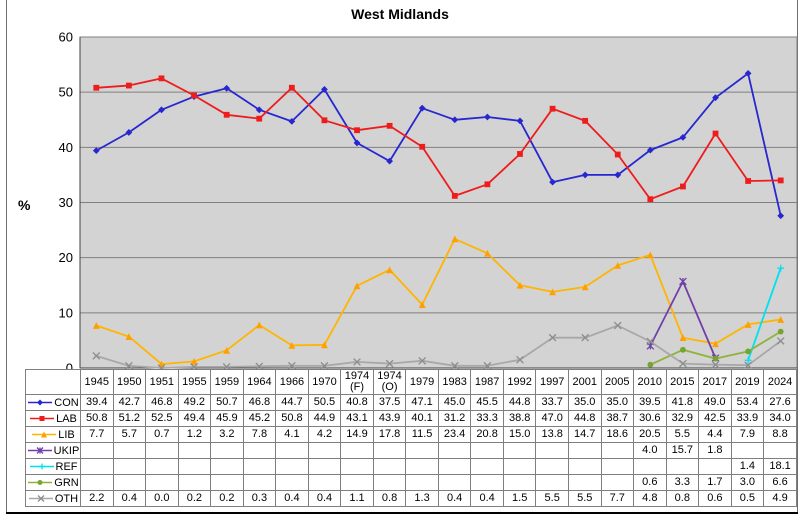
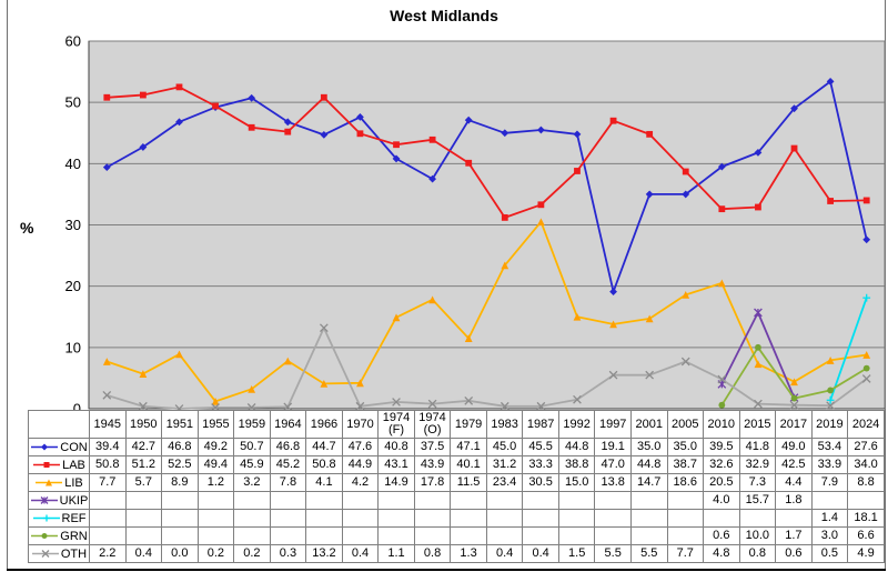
LIB/1951: 0.7 -> 8.9
OTH/1966: 0.4 -> 13.2
CON/1970: 50.5 -> 47.6
LIB/1987: 20.8 -> 30.5
CON/1997: 33.7 -> 19.1
LAB/2010: 30.6 -> 32.6
LIB/2015: 5.5 -> 7.3
GRN/2015: 3.3 -> 10.0
